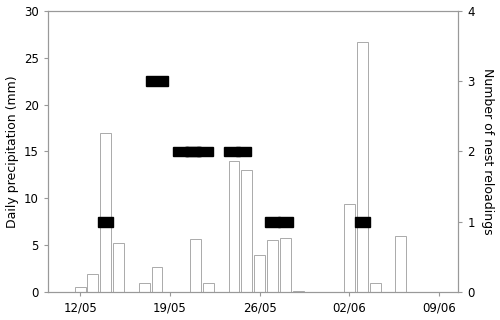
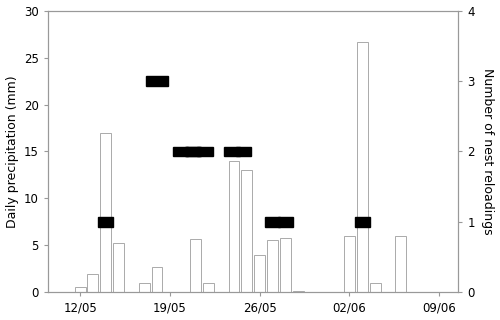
02/06: 9.4 -> 6.0
